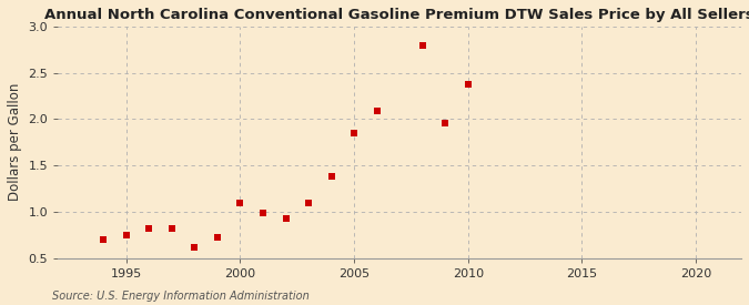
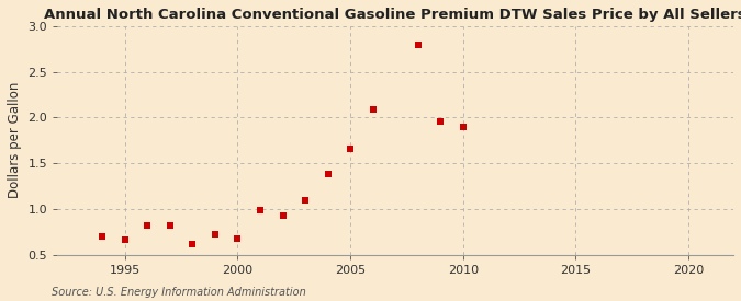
1995: 0.75 -> 0.66
2000: 1.09 -> 0.68
2005: 1.85 -> 1.66
2010: 2.38 -> 1.90
